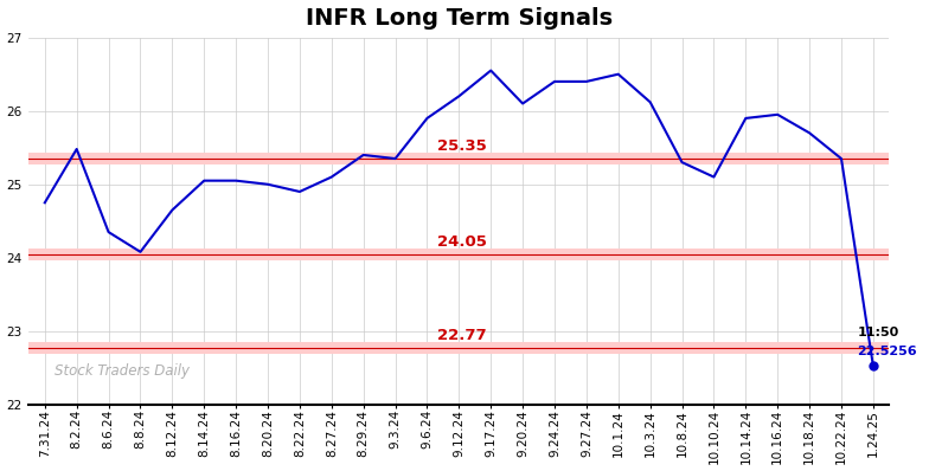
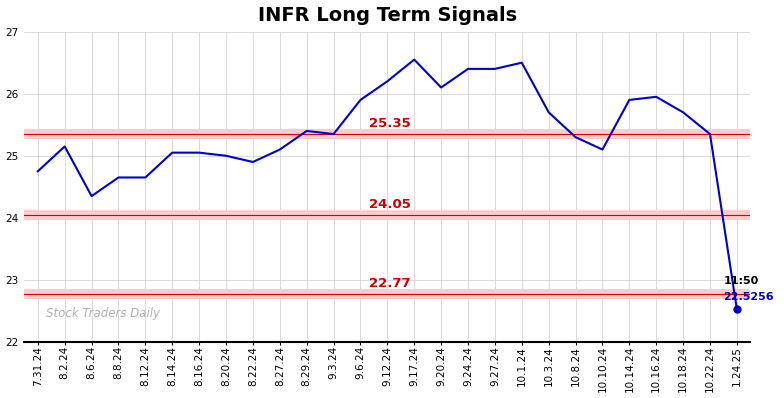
8.2.24: 25.48 -> 25.15
8.8.24: 24.08 -> 24.65
10.3.24: 26.12 -> 25.70
